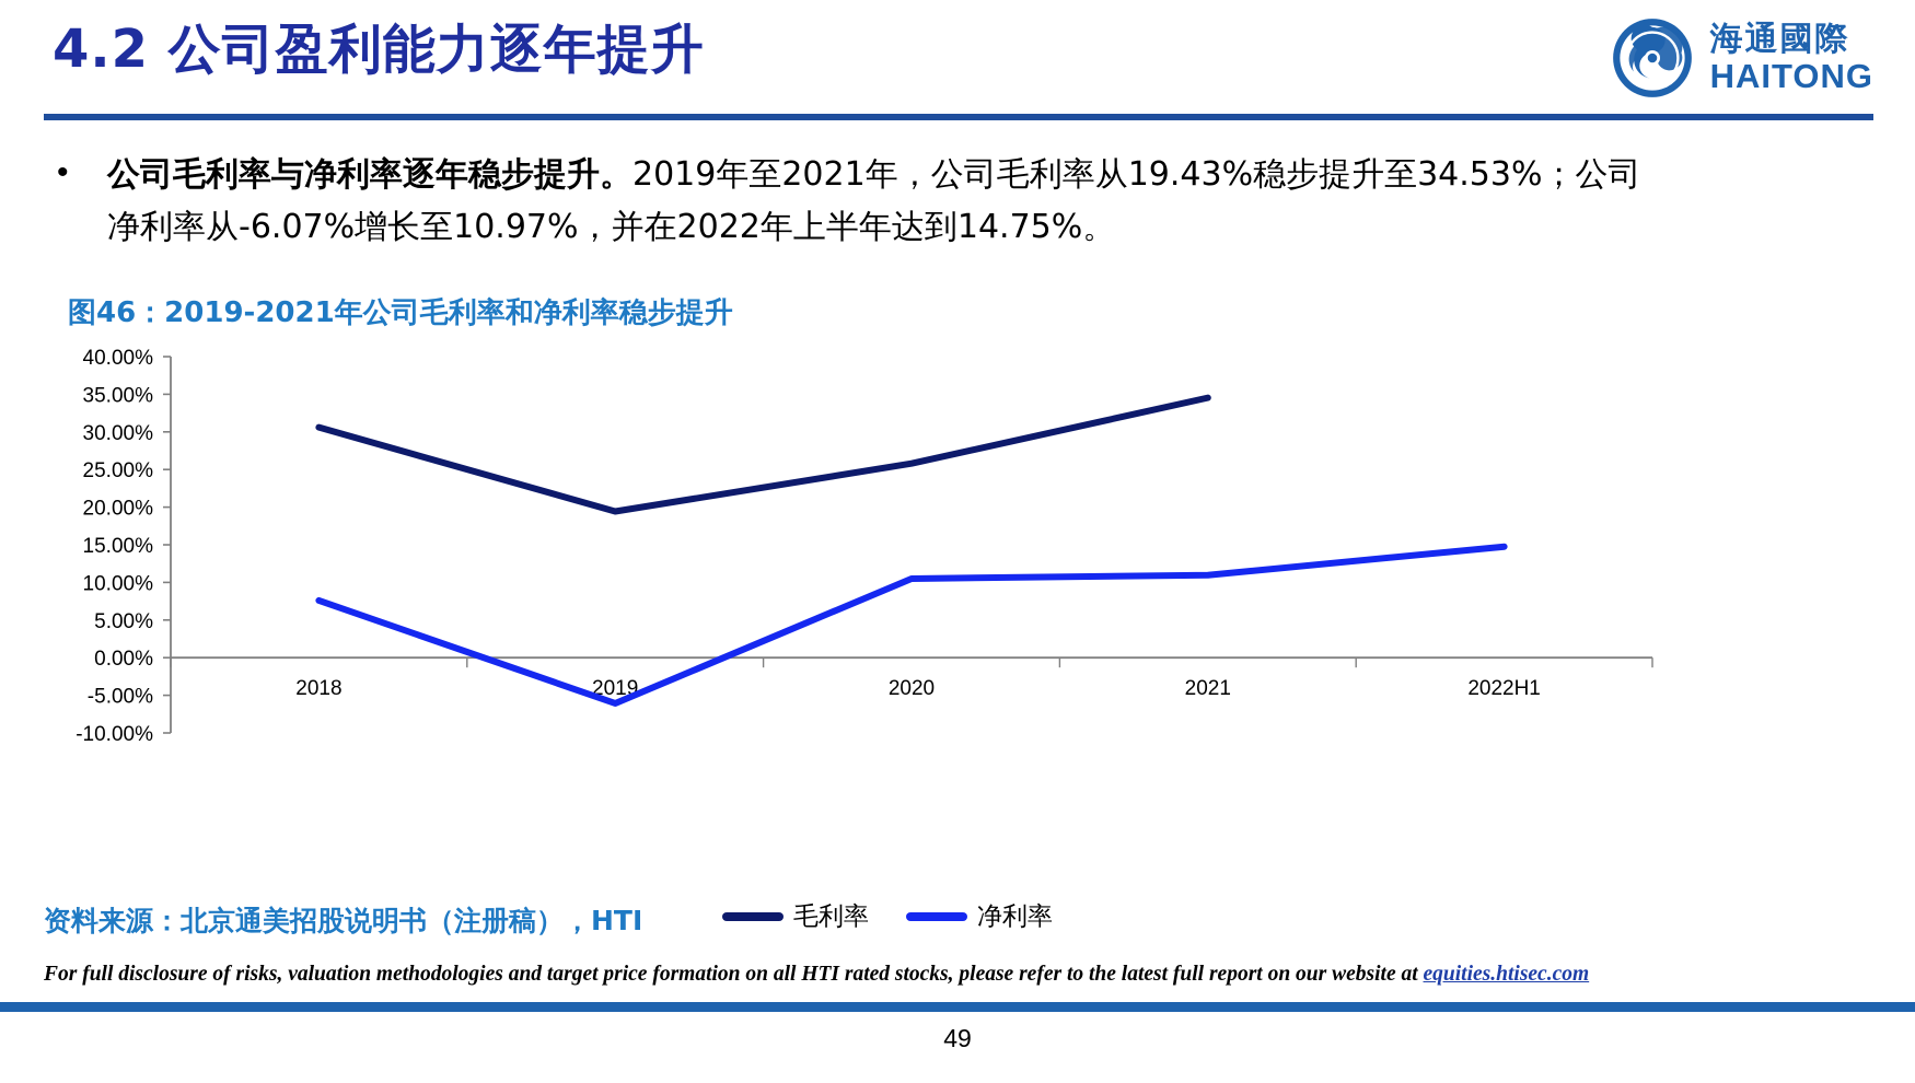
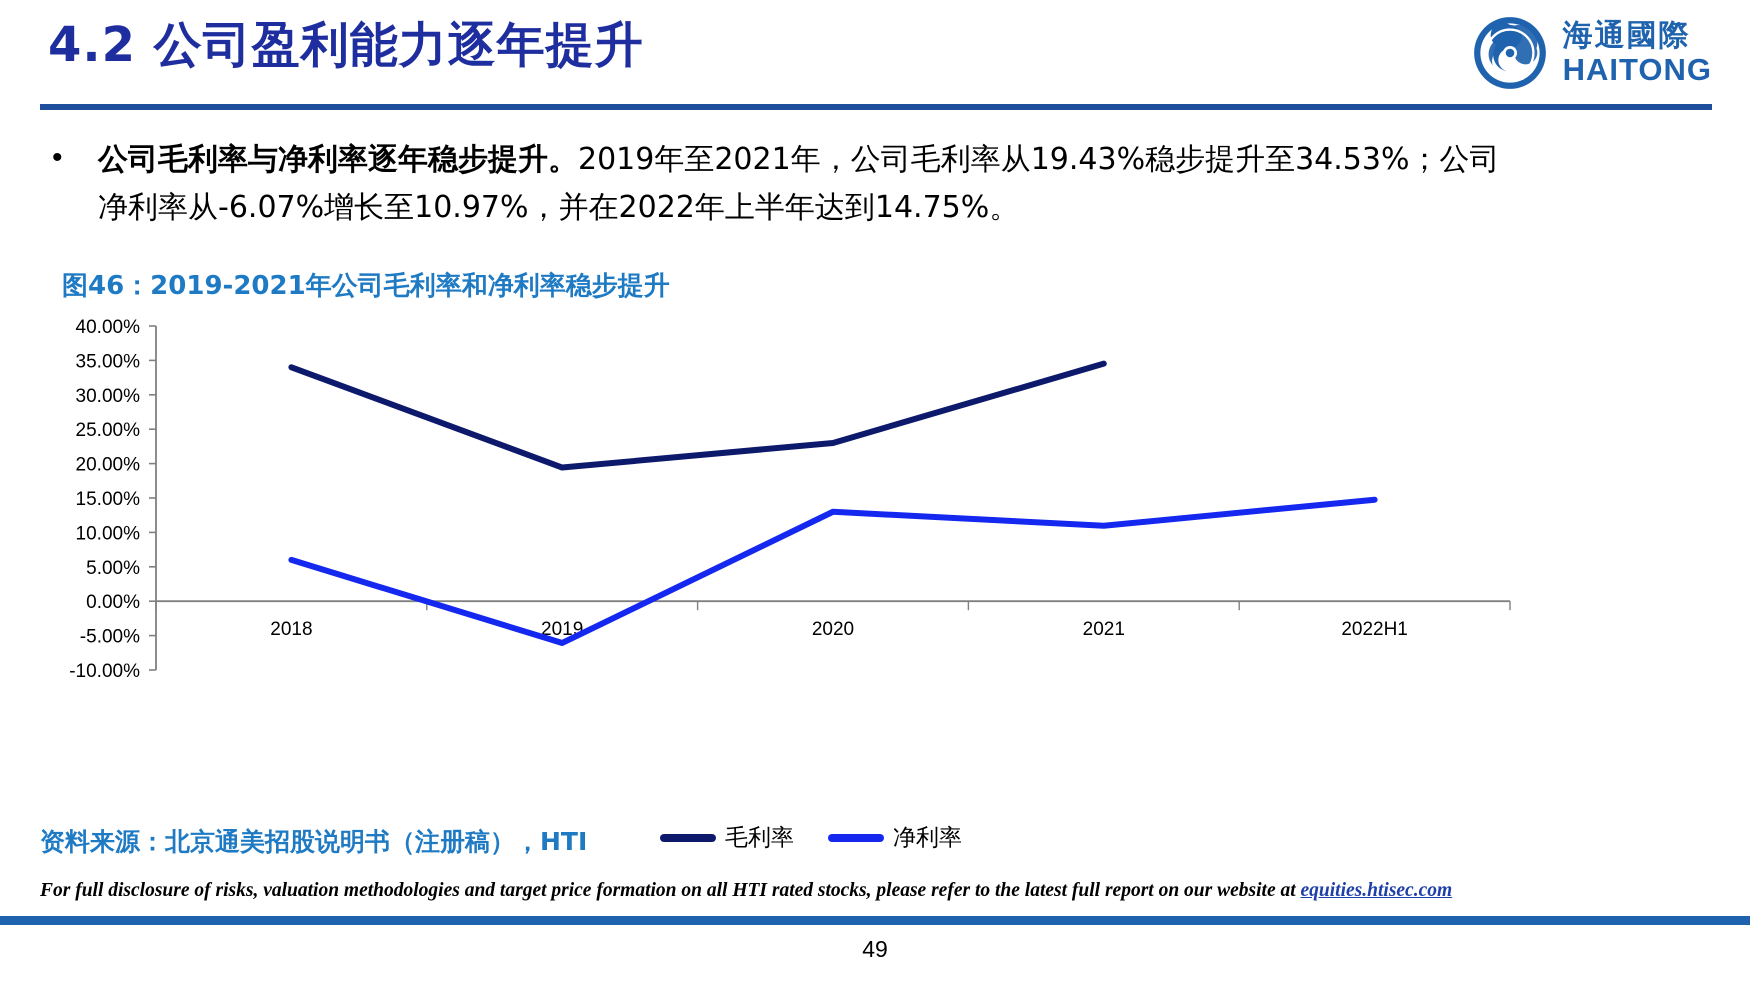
毛利率/2018: 31% -> 34%
净利率/2018: 8% -> 6%
毛利率/2020: 26% -> 23%
净利率/2020: 10% -> 13%
